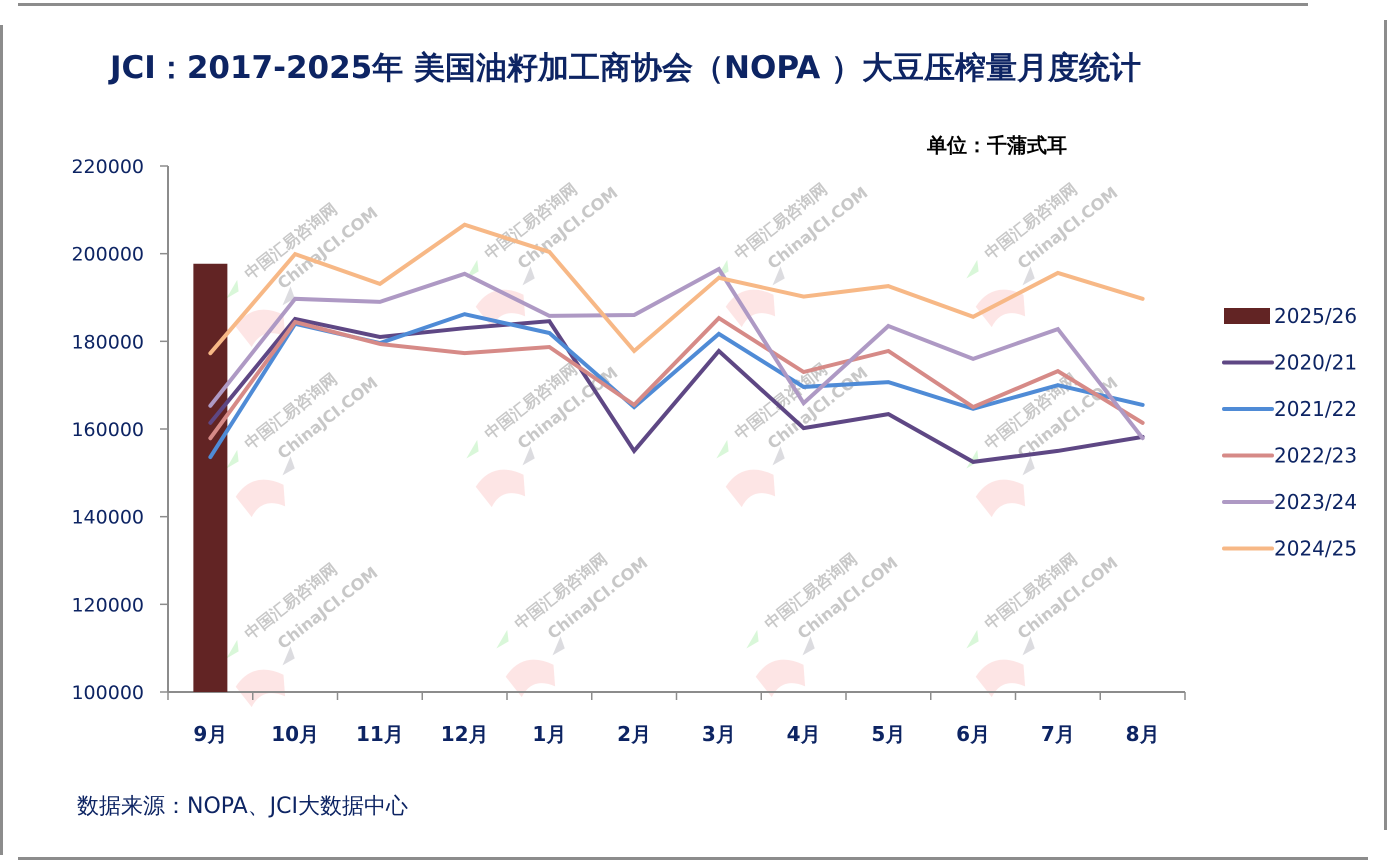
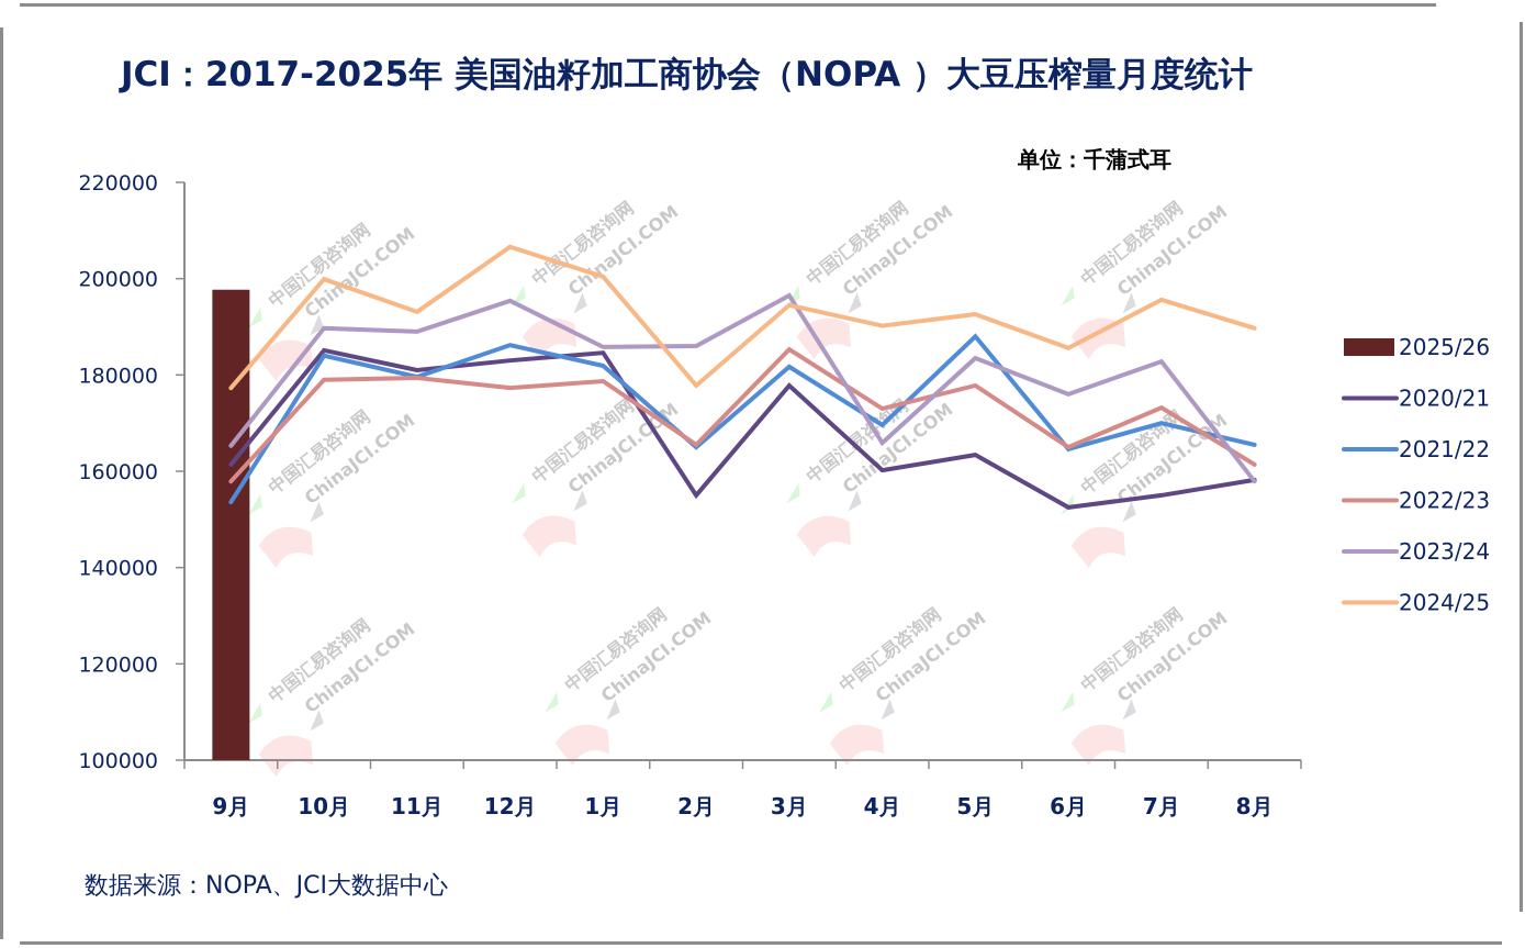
2022/23/10月: 184000 -> 179000
2021/22/5月: 171000 -> 188000
